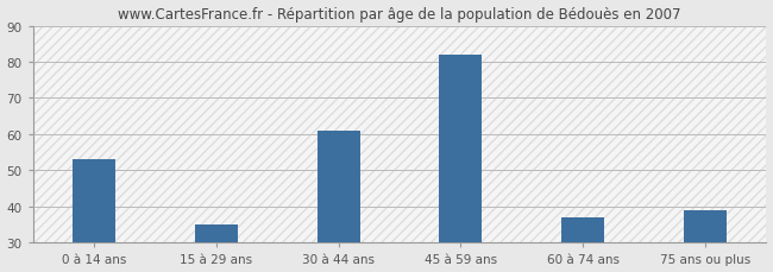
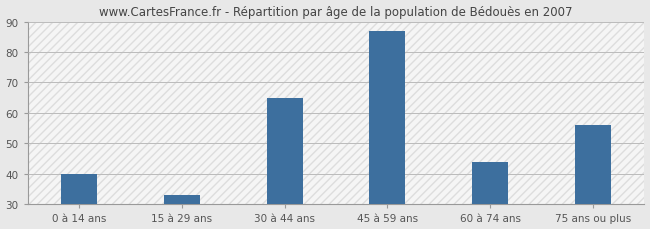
0 à 14 ans: 53 -> 40
15 à 29 ans: 35 -> 33
30 à 44 ans: 61 -> 65
45 à 59 ans: 82 -> 87
60 à 74 ans: 37 -> 44
75 ans ou plus: 39 -> 56
